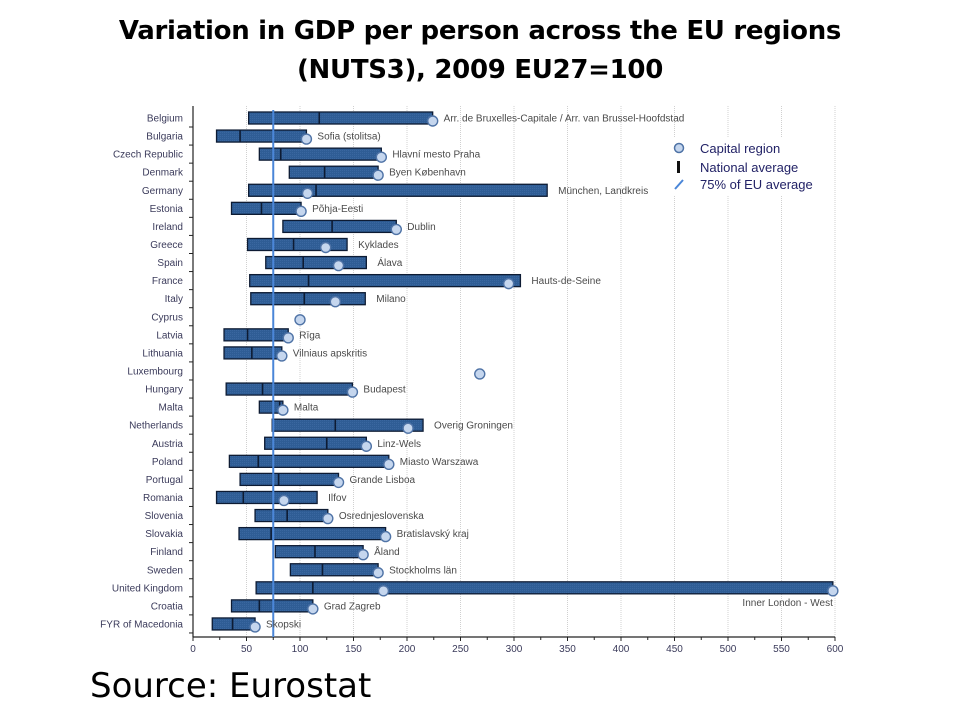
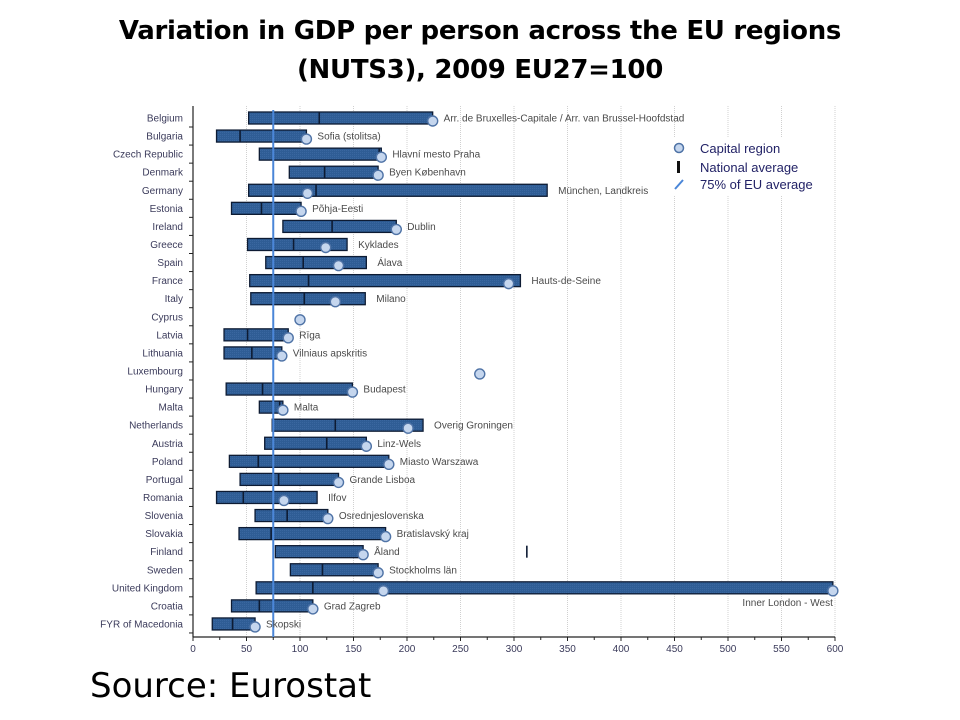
National average/Czech Republic: 82 -> 174
National average/Finland: 114 -> 312
